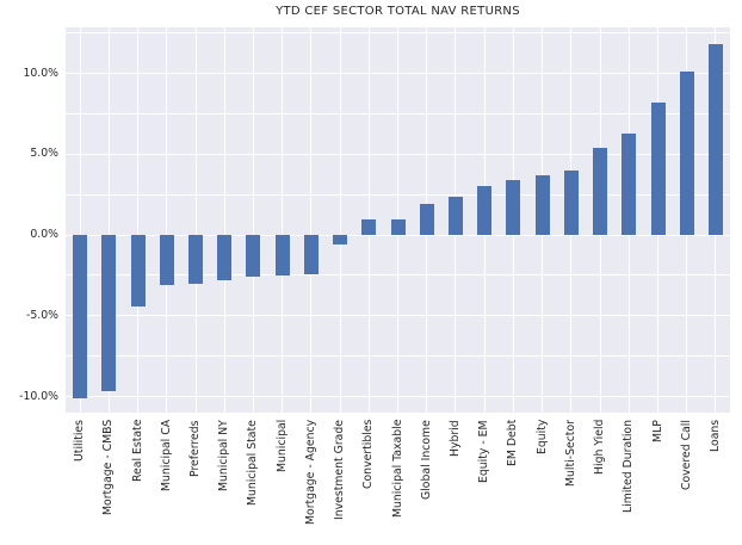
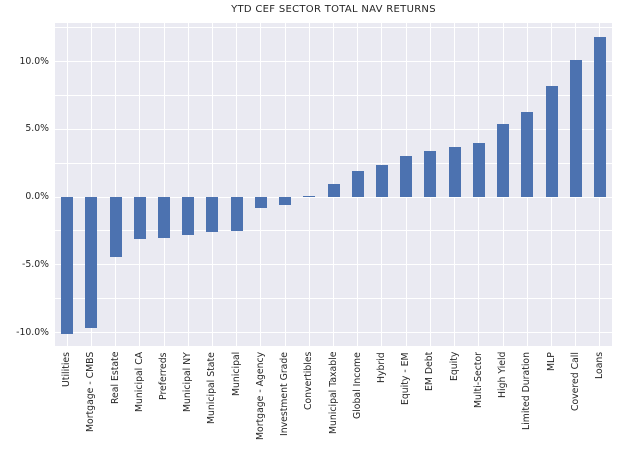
Mortgage - Agency: -2.4% -> -0.8%
Convertibles: 1.0% -> 0.1%
